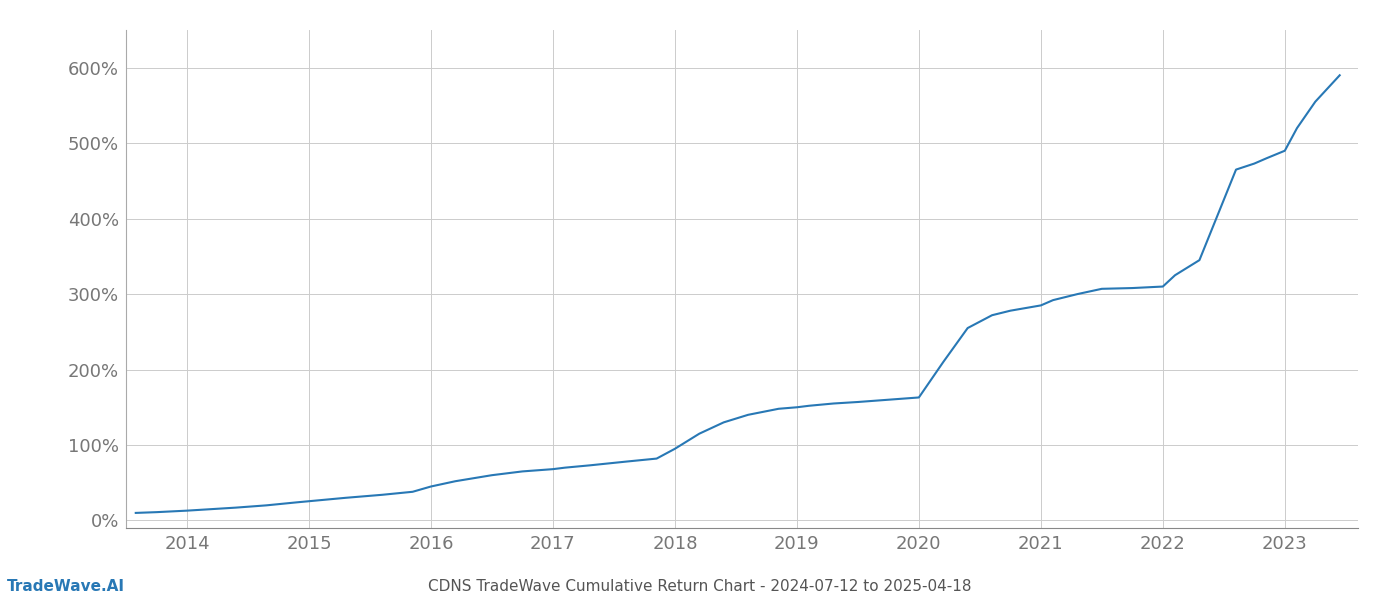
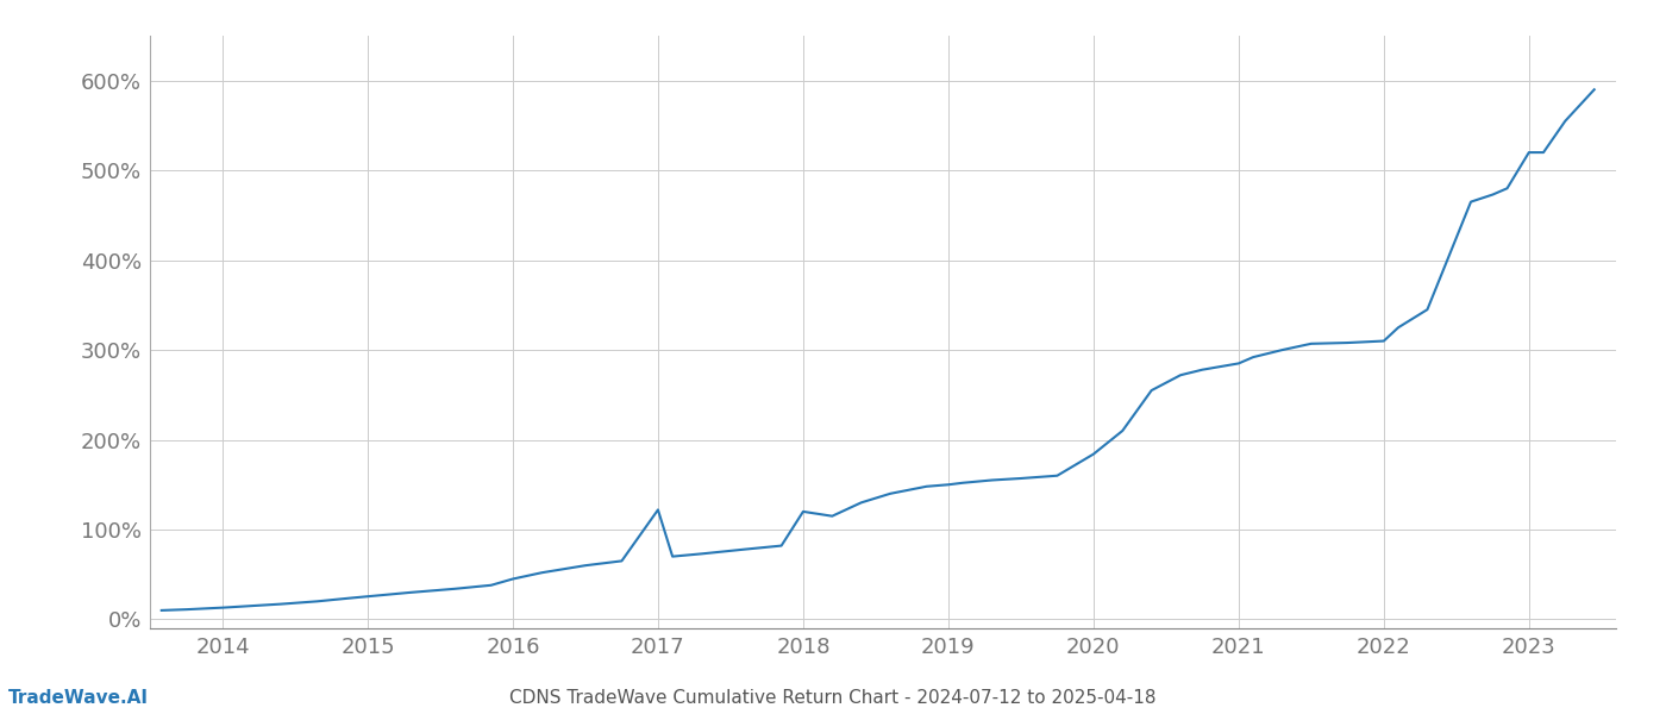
2017: 68% -> 122%
2018: 95% -> 120%
2020: 163% -> 184%
2023: 490% -> 520%
